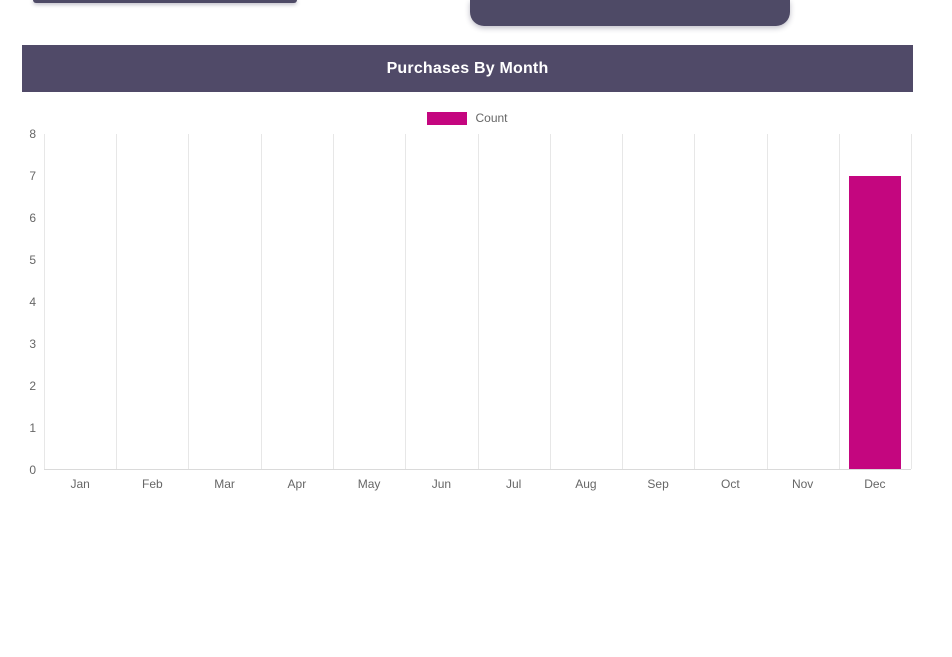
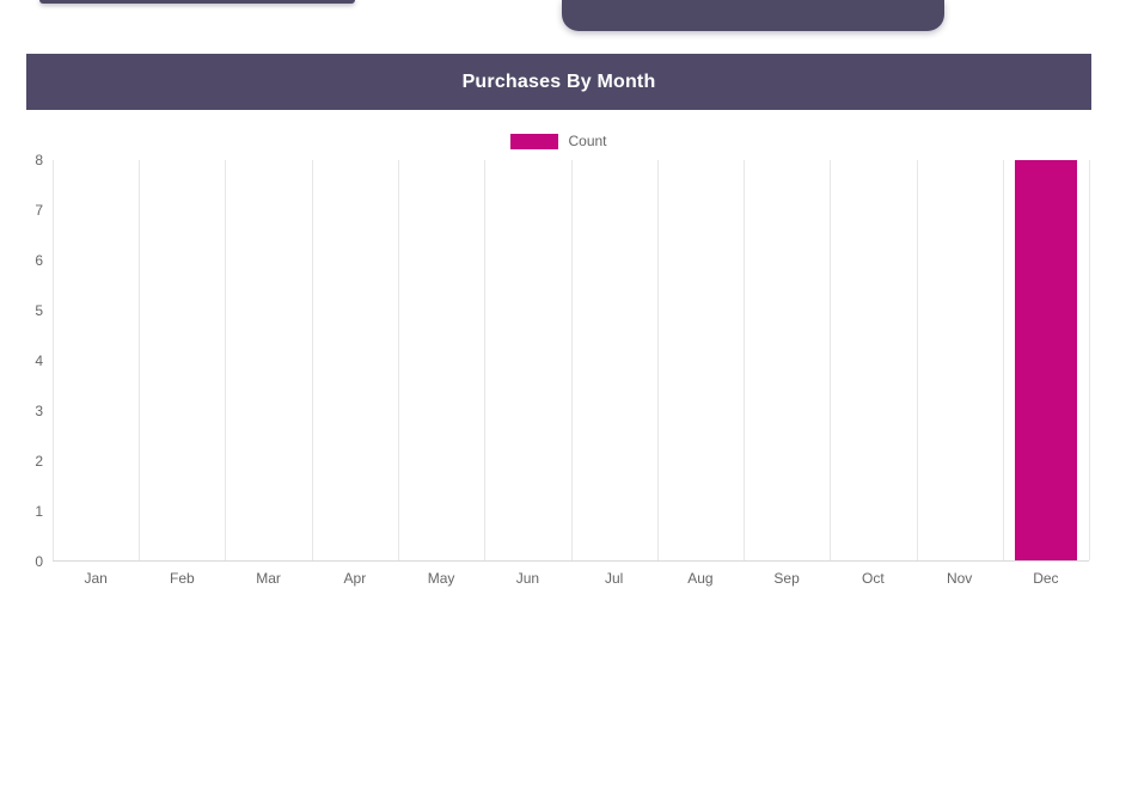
Dec: 7 -> 8
